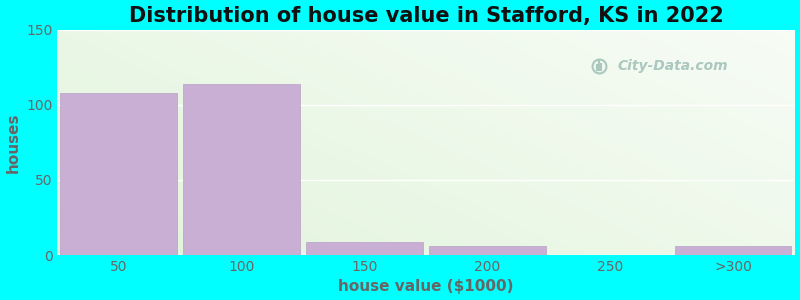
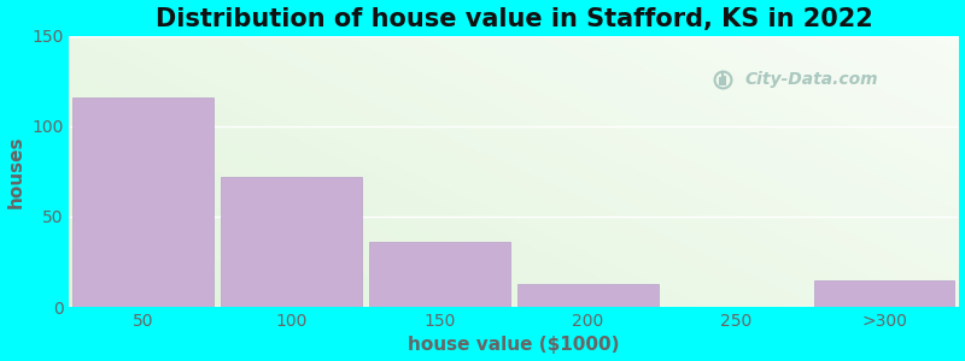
50: 108 -> 116
100: 114 -> 72
150: 9 -> 36
200: 6 -> 13
>300: 6 -> 15
